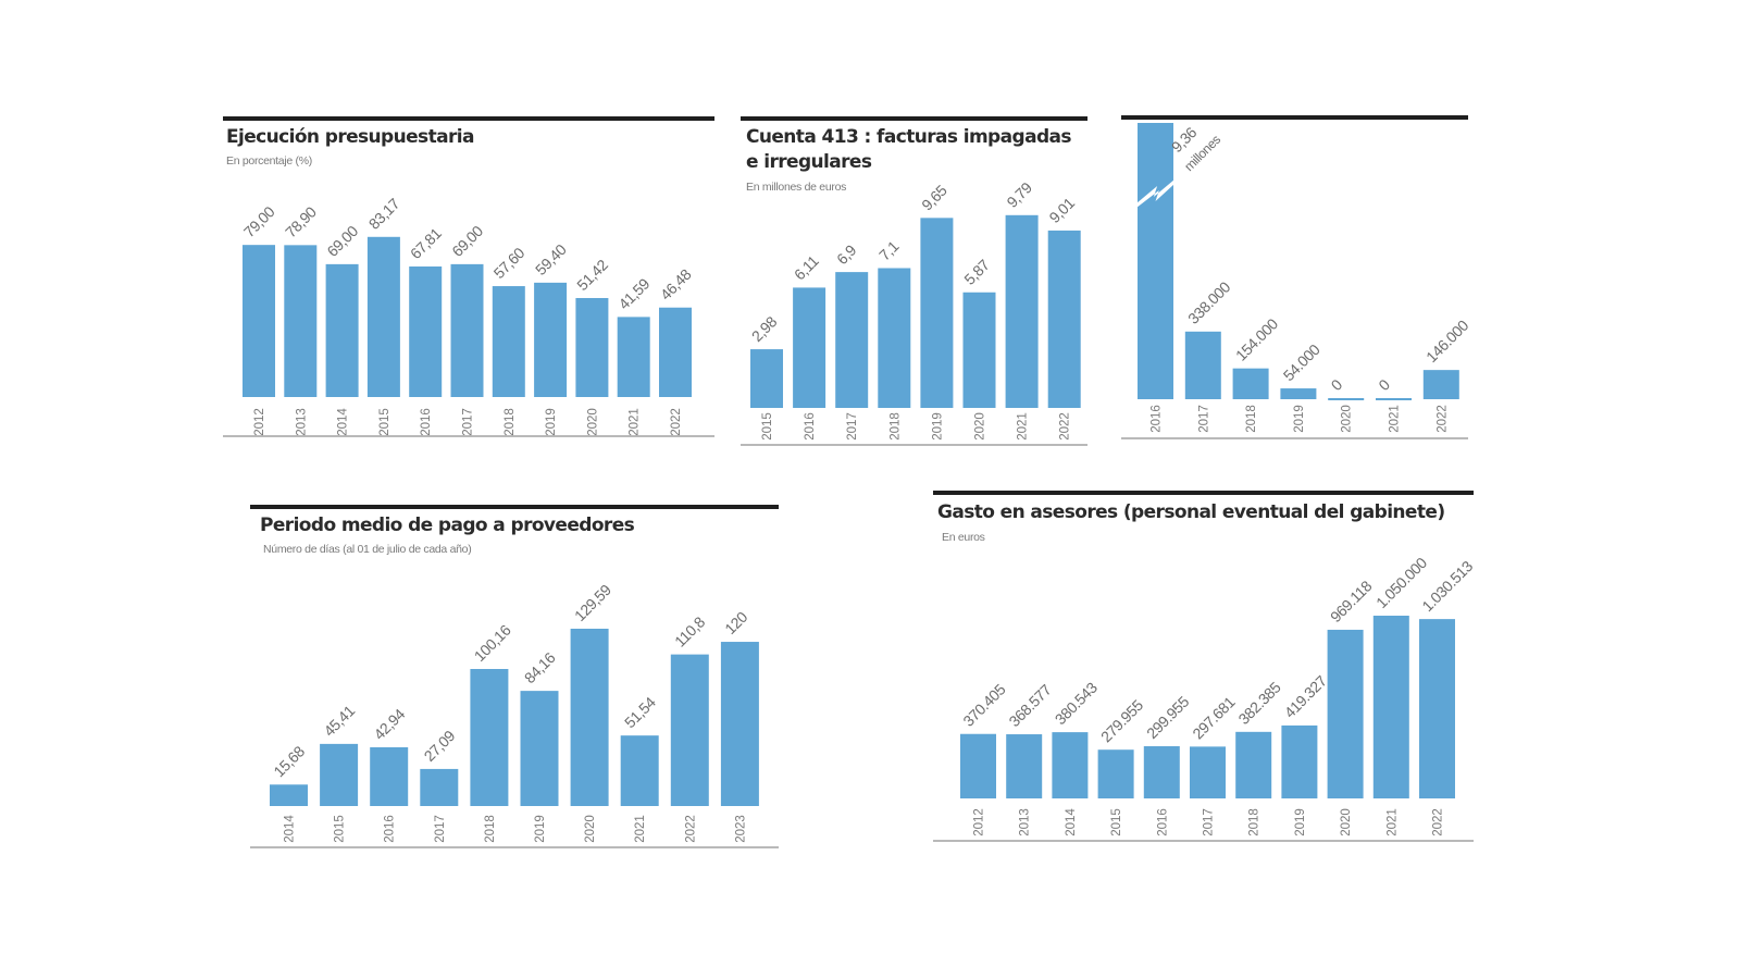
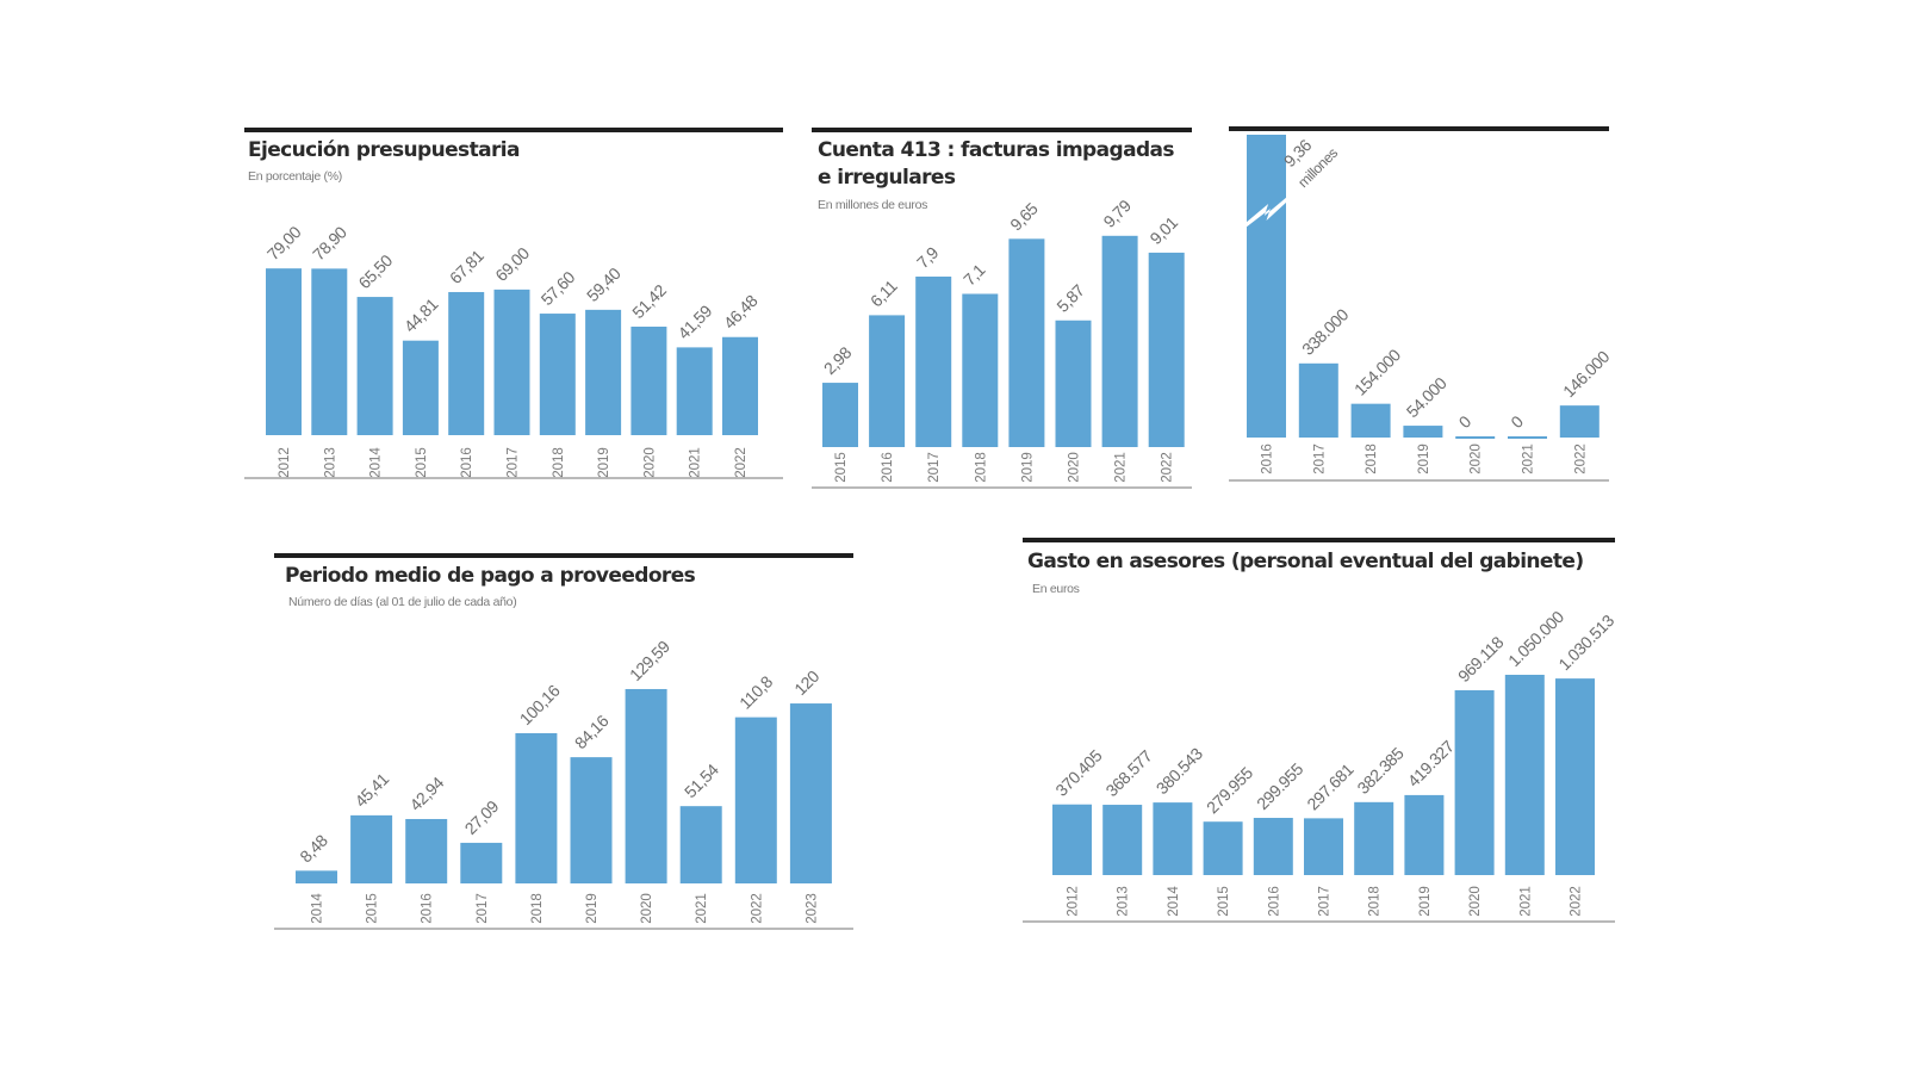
Ejecución presupuestaria/2014: 69,00 -> 65,50
Ejecución presupuestaria/2015: 83,17 -> 44,81
Cuenta 413 : facturas impagadas e irregulares/2017: 6,9 -> 7,9
Periodo medio de pago a proveedores/2014: 15,68 -> 8,48
